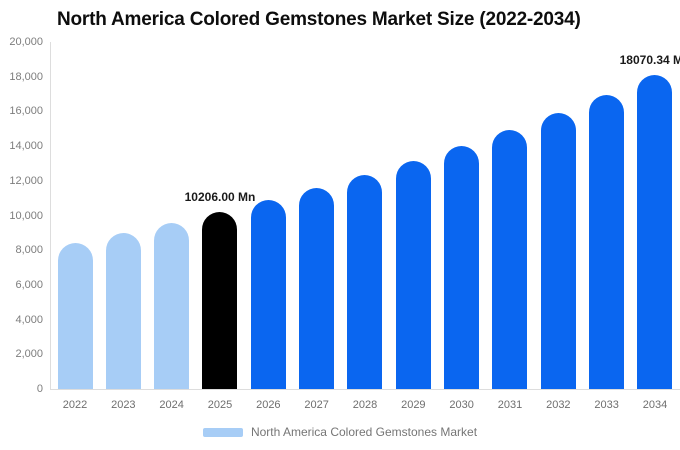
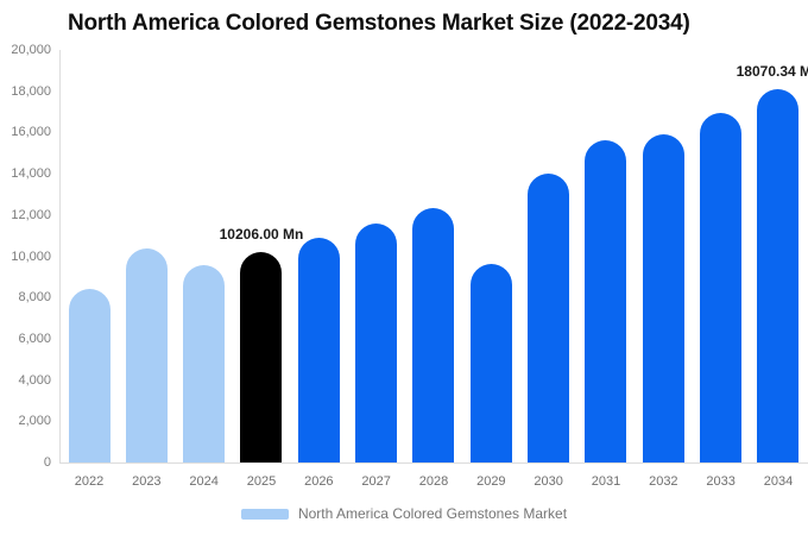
2023: 9000 -> 10400
2029: 13200 -> 9600
2031: 14900 -> 15600
